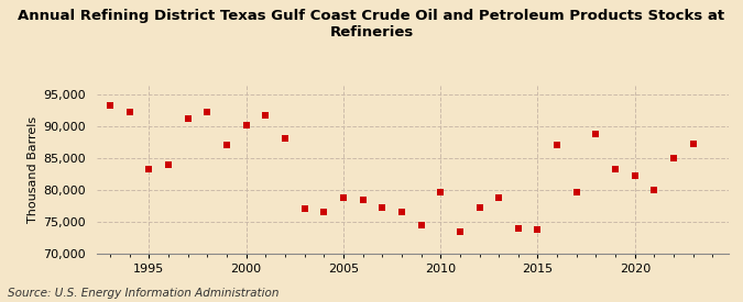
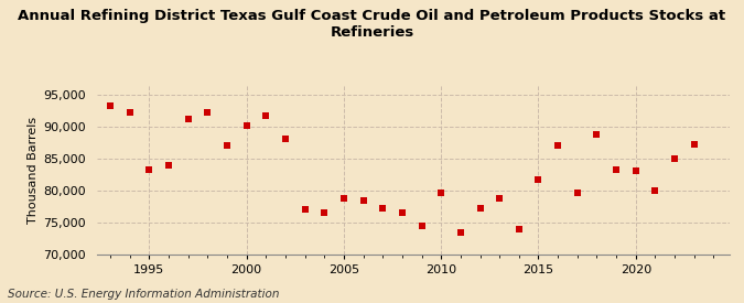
2015: 73,800 -> 81,700
2020: 82,200 -> 83,100
